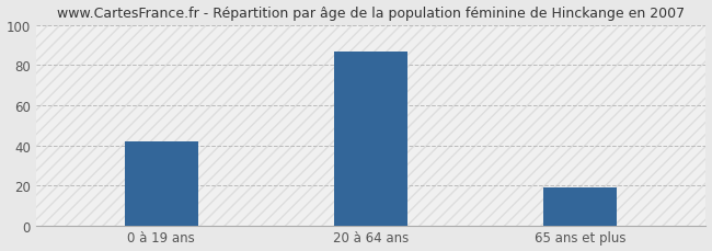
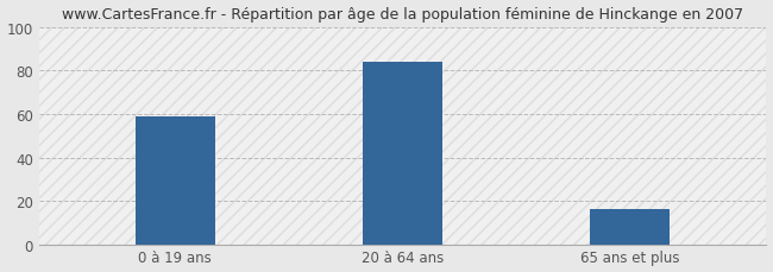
0 à 19 ans: 42 -> 59
20 à 64 ans: 87 -> 84
65 ans et plus: 19 -> 16
